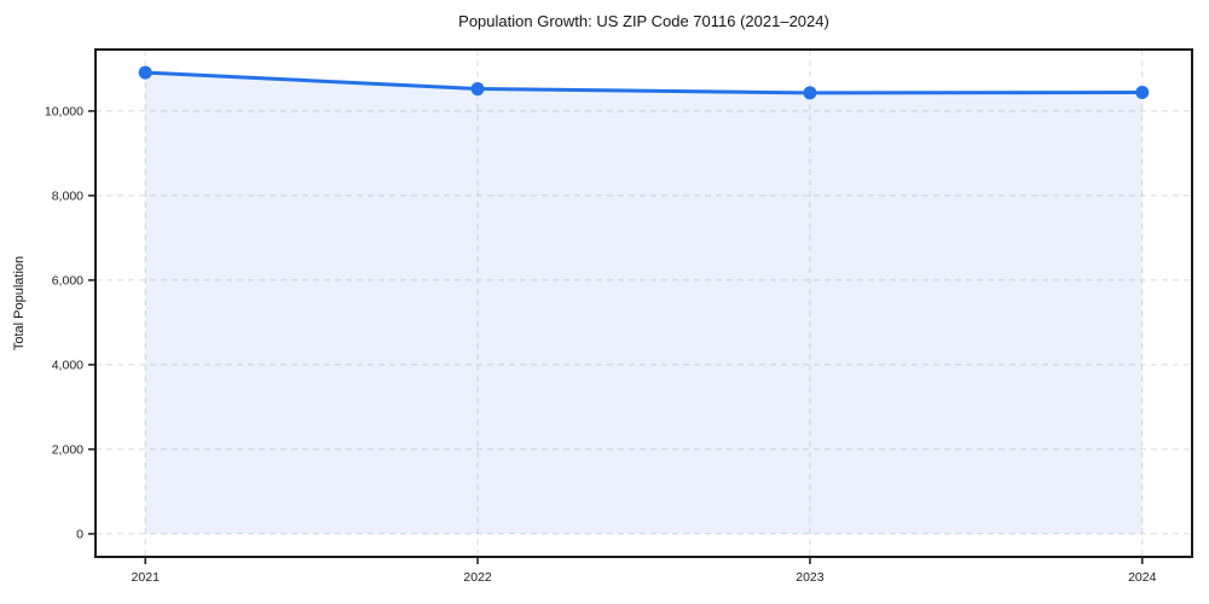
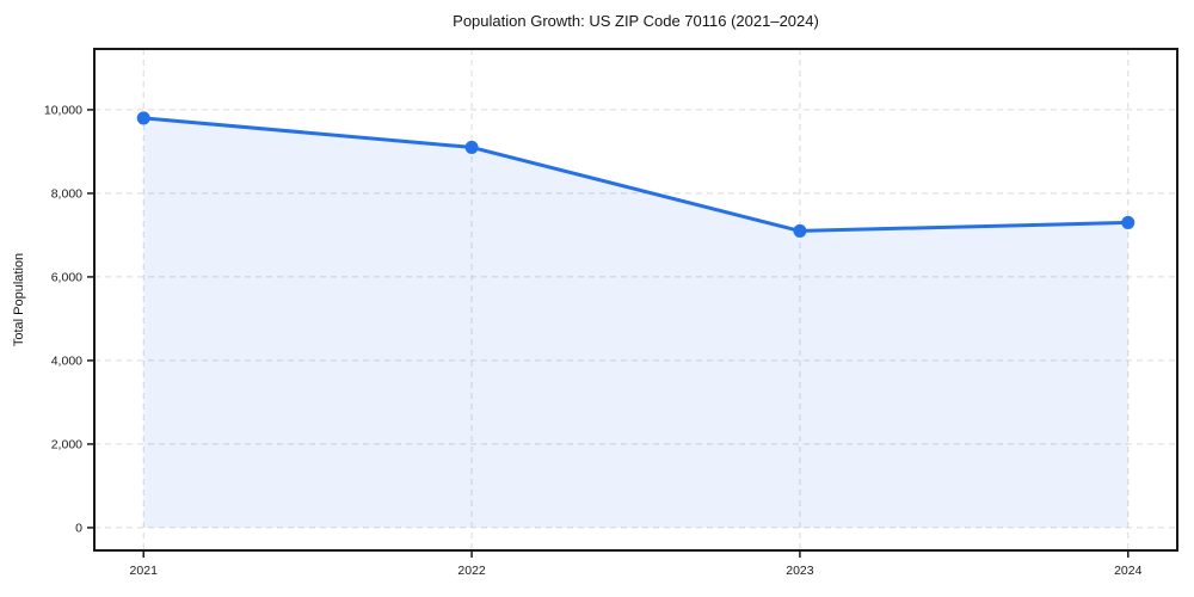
2021: 10900 -> 9800
2022: 10500 -> 9100
2023: 10400 -> 7100
2024: 10400 -> 7300
